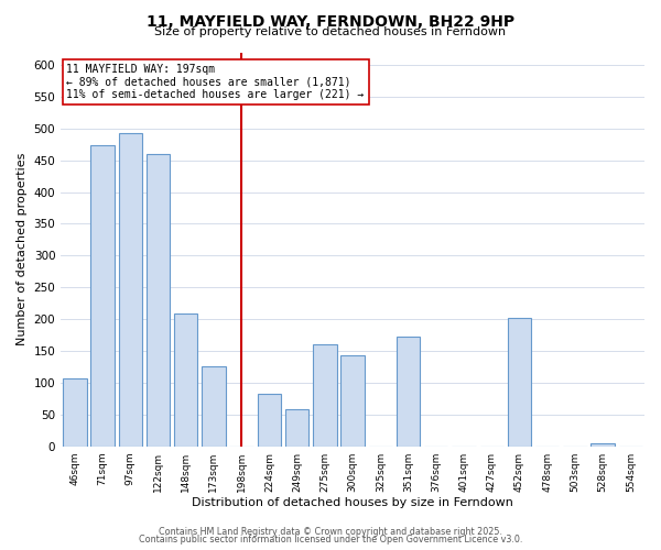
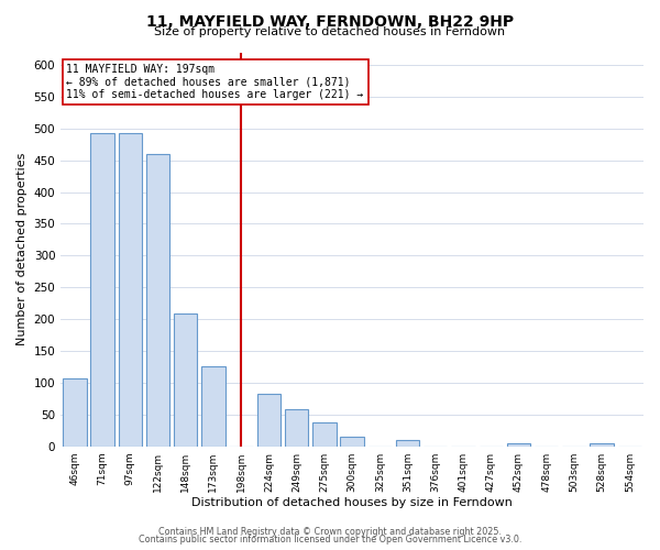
71sqm: 474 -> 493
275sqm: 160 -> 38
300sqm: 144 -> 15
351sqm: 172 -> 10
452sqm: 202 -> 5
